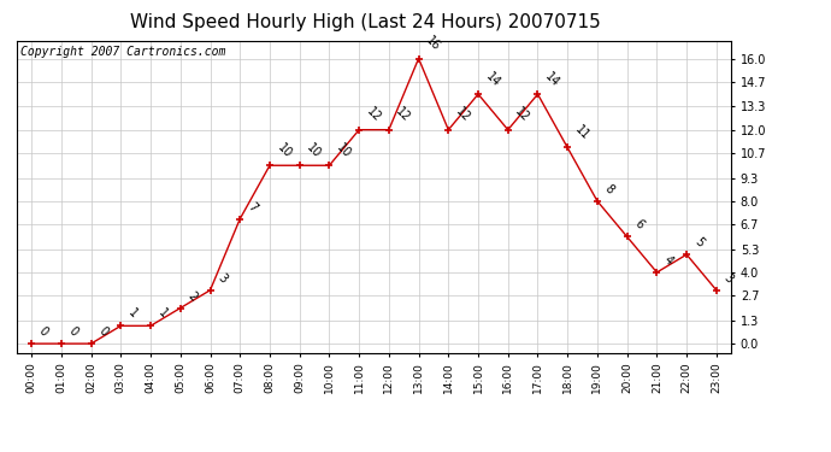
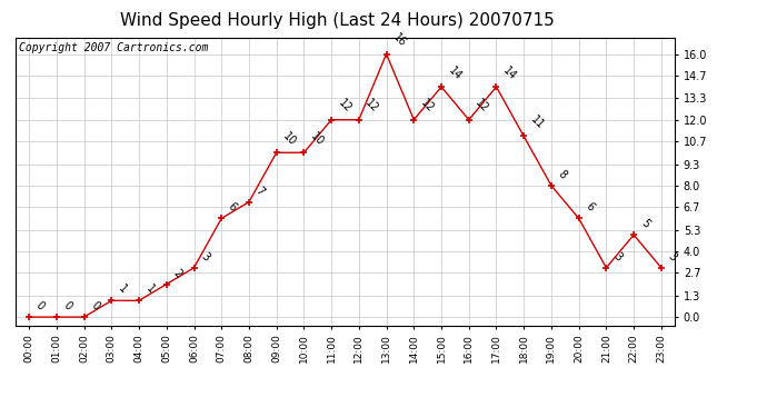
07:00: 7 -> 6
08:00: 10 -> 7
21:00: 4 -> 3
